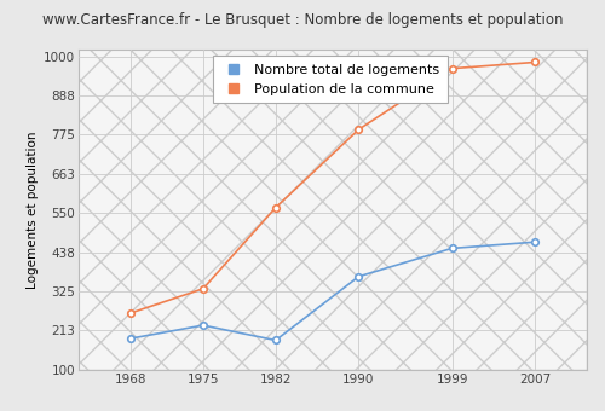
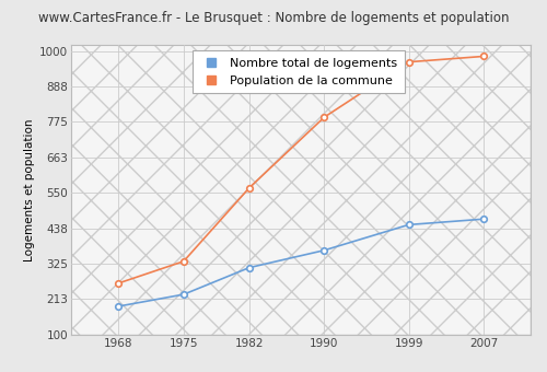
Nombre total de logements/1982: 185 -> 313
